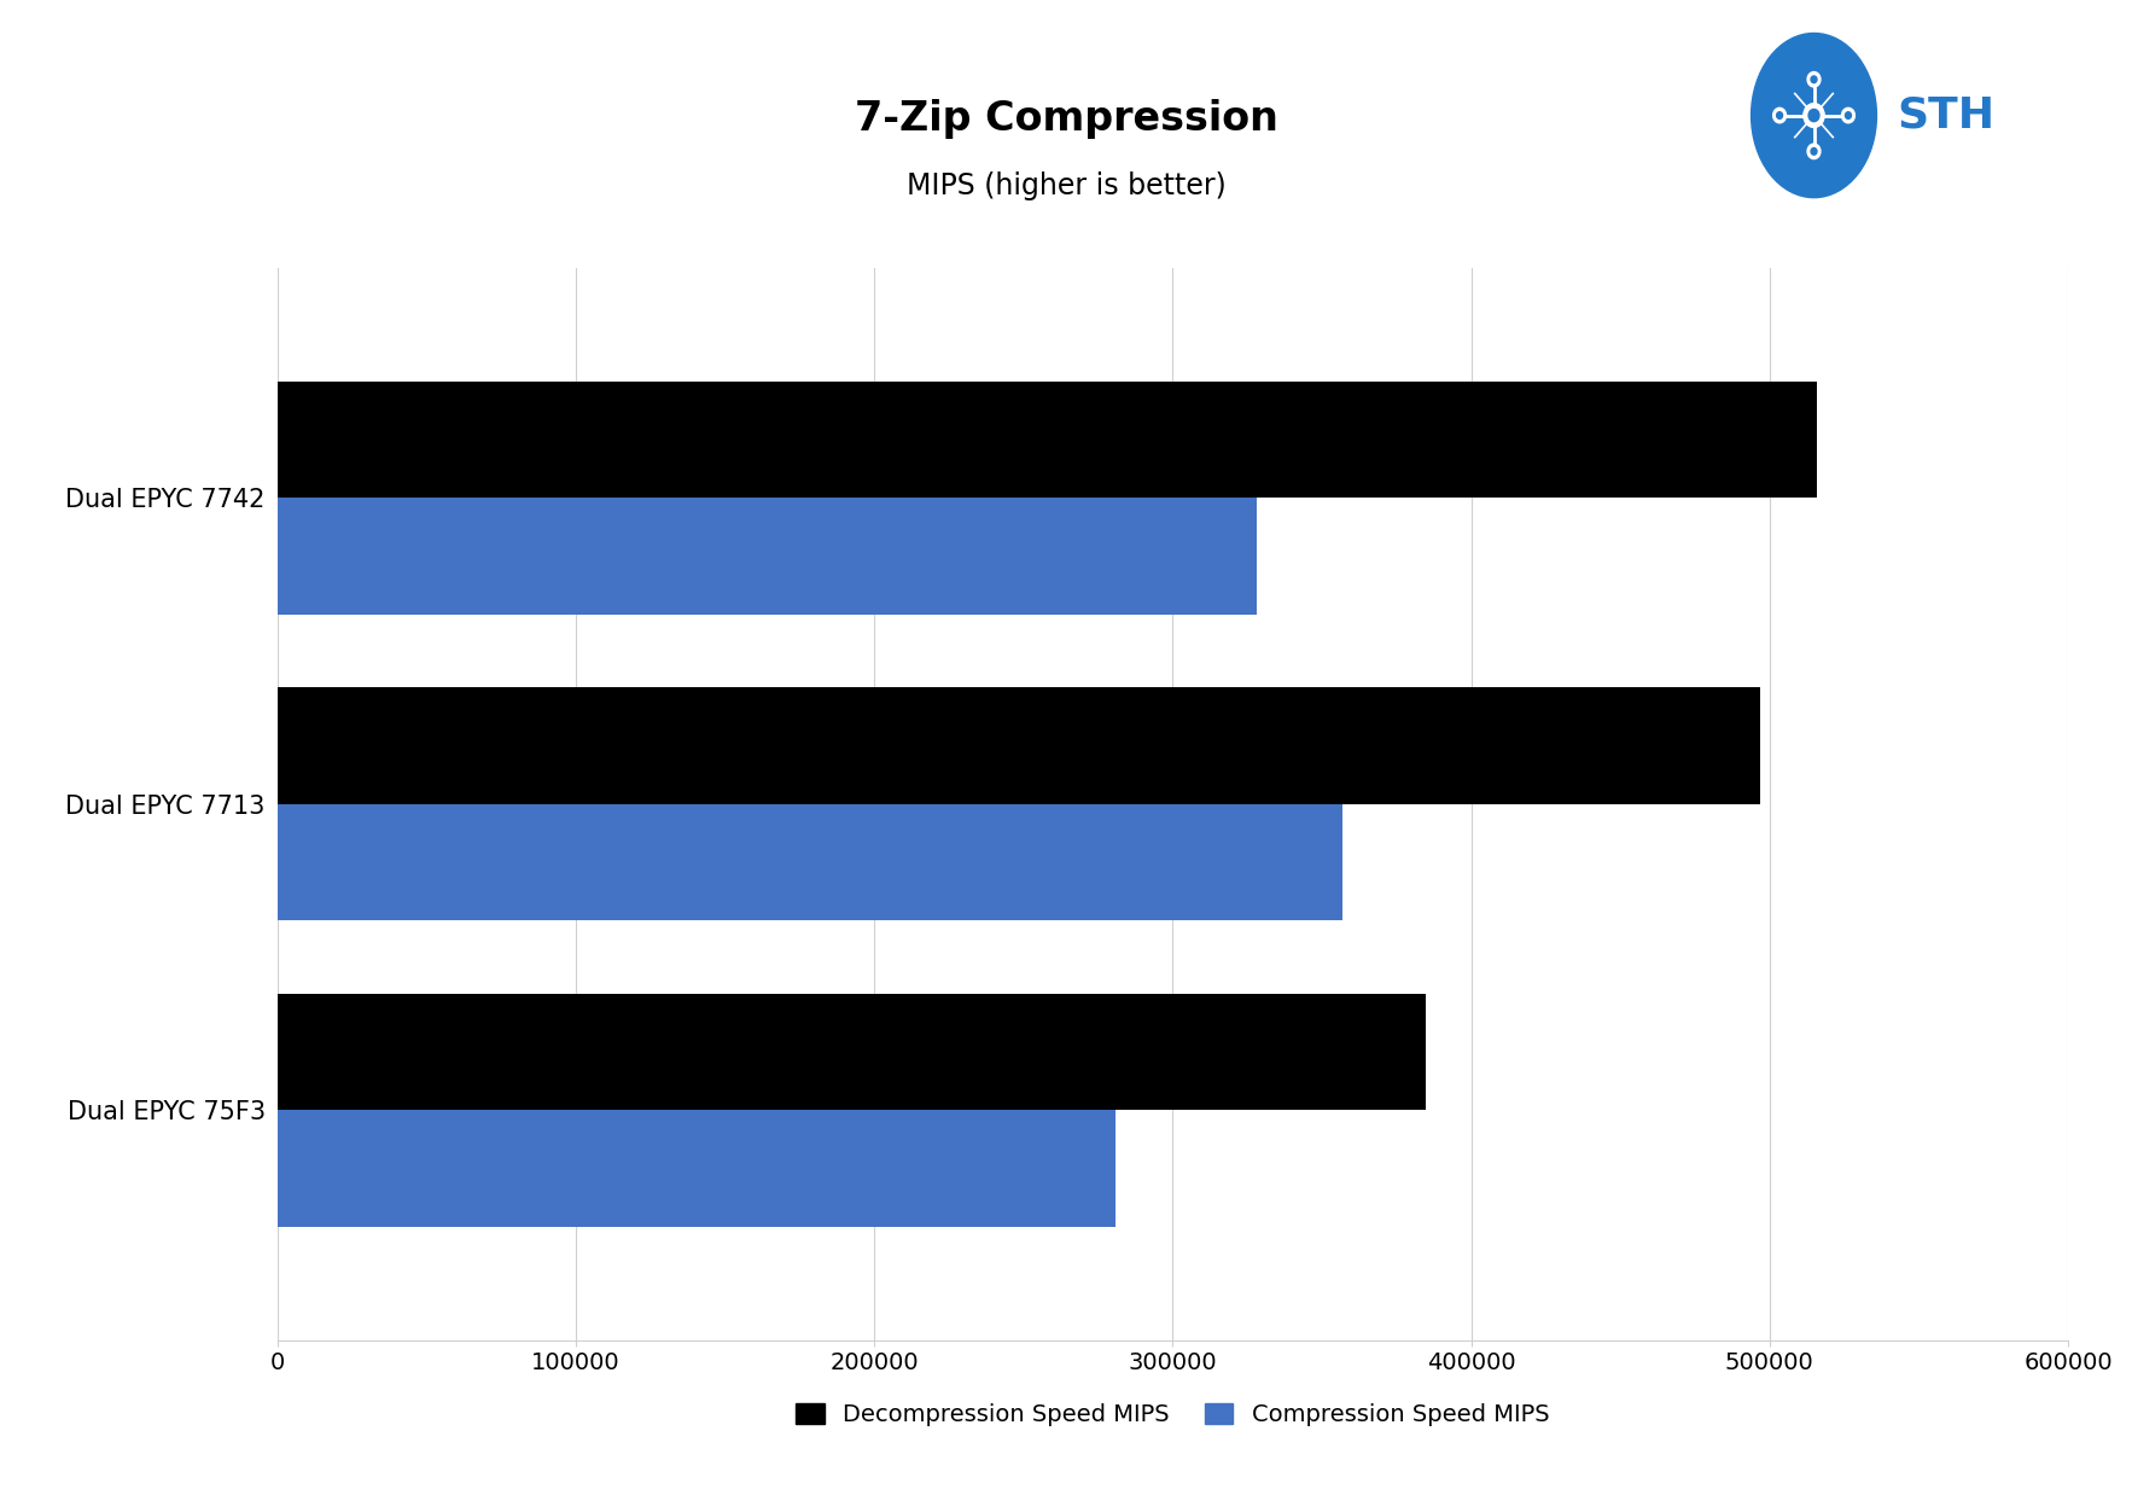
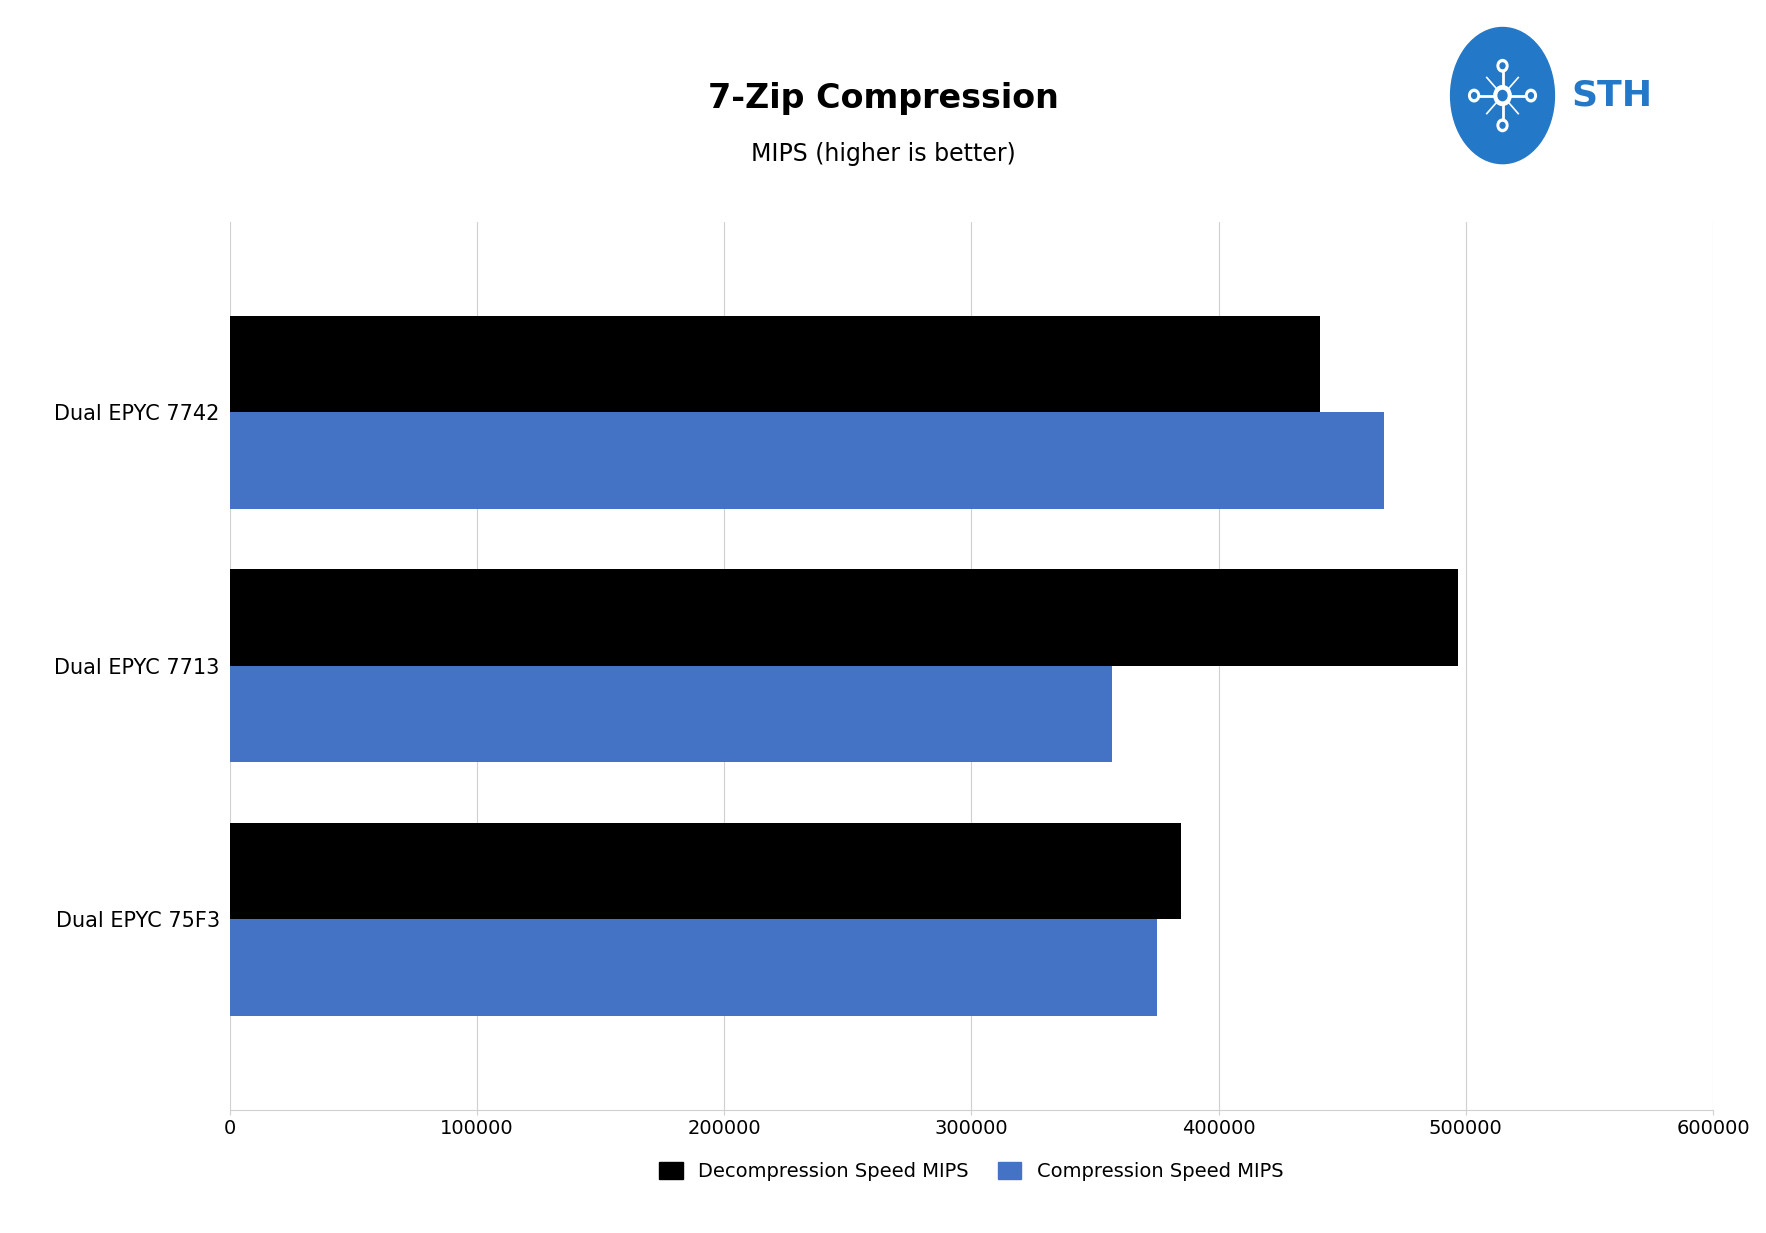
Decompression Speed MIPS/Dual EPYC 7742: 516000 -> 441000
Compression Speed MIPS/Dual EPYC 7742: 328000 -> 467000
Compression Speed MIPS/Dual EPYC 75F3: 281000 -> 375000
